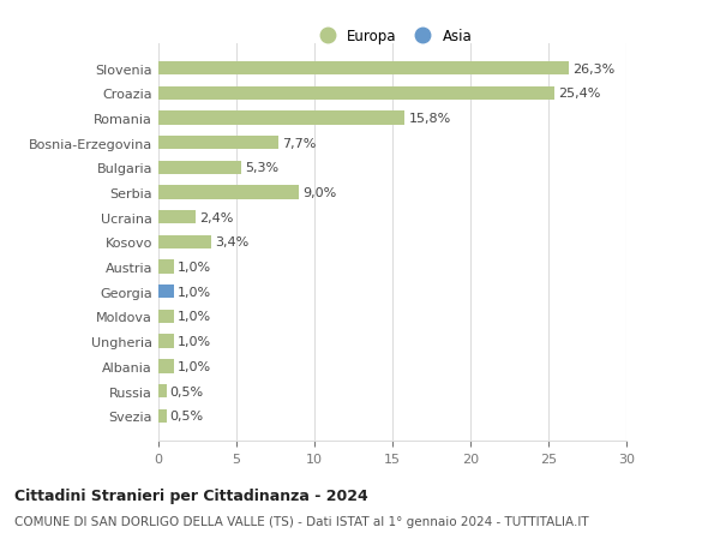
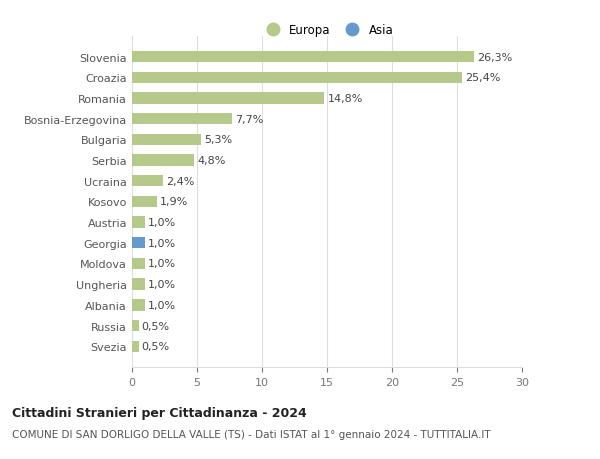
Romania: 15,8% -> 14,8%
Serbia: 9,0% -> 4,8%
Kosovo: 3,4% -> 1,9%
